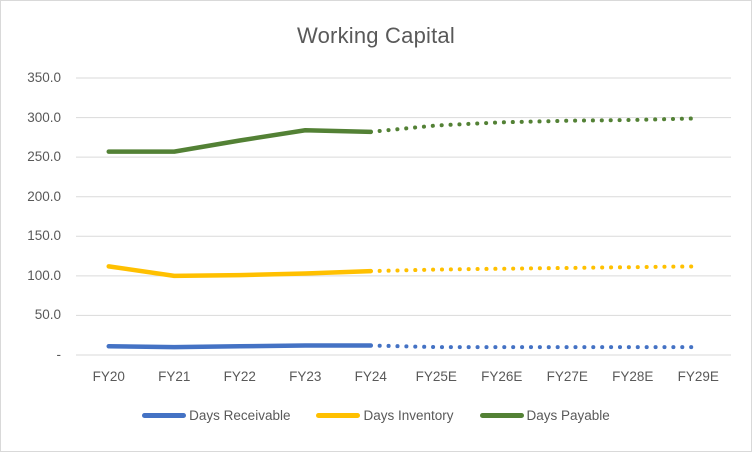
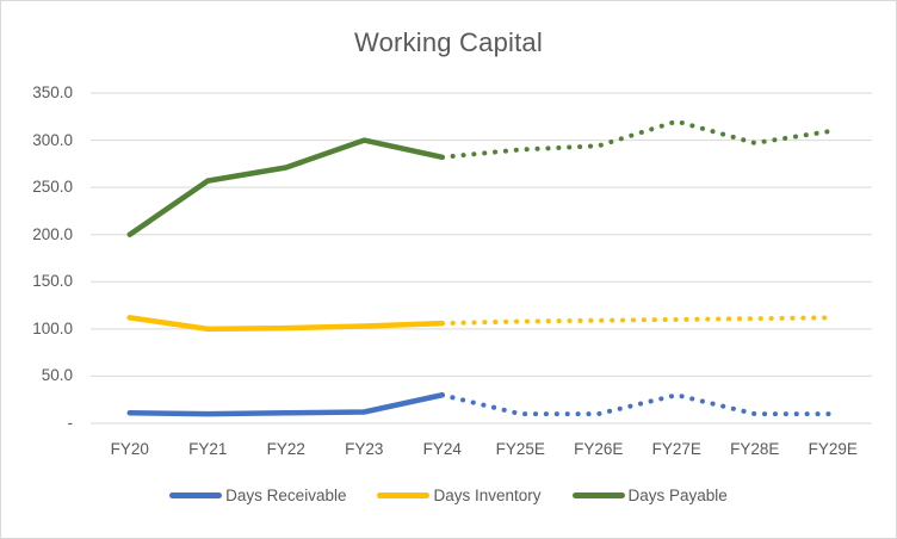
Days Payable/FY20: 260 -> 200
Days Payable/FY23: 280 -> 300
Days Receivable/FY24: 10 -> 30
Days Receivable/FY27E: 10 -> 30
Days Payable/FY27E: 300 -> 320
Days Payable/FY29E: 300 -> 310
